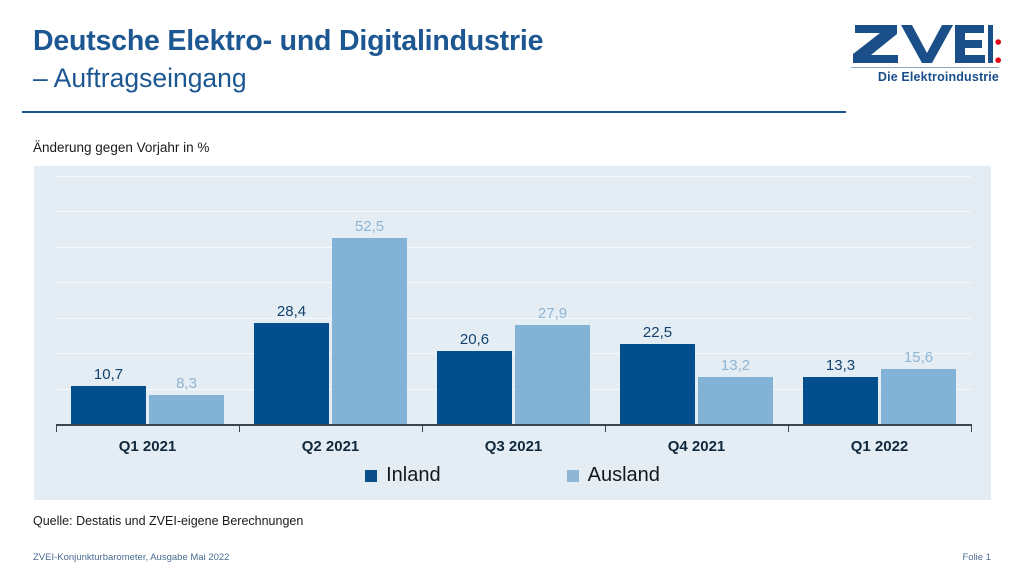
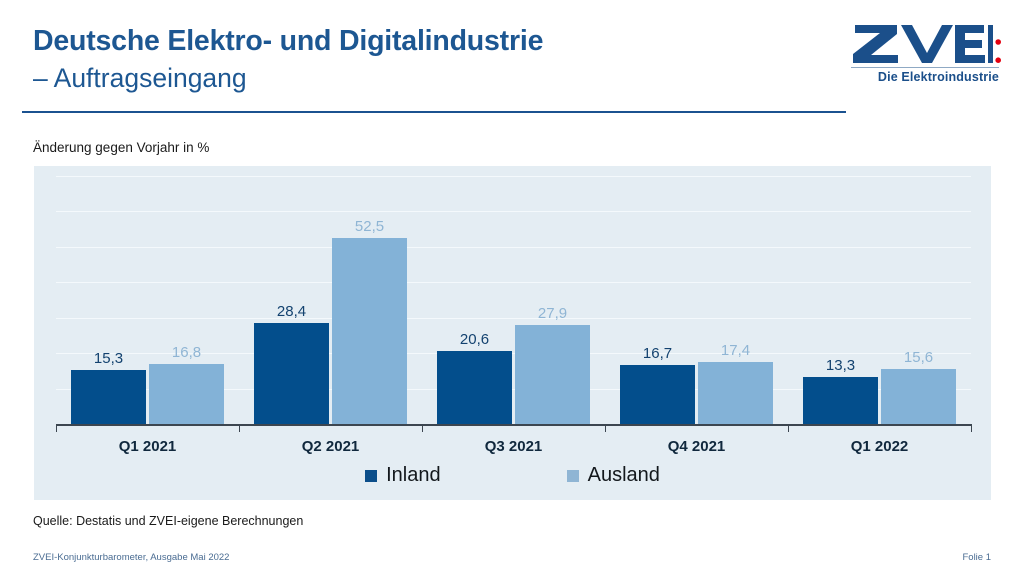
Inland/Q1 2021: 10,7 -> 15,3
Ausland/Q1 2021: 8,3 -> 16,8
Inland/Q4 2021: 22,5 -> 16,7
Ausland/Q4 2021: 13,2 -> 17,4
